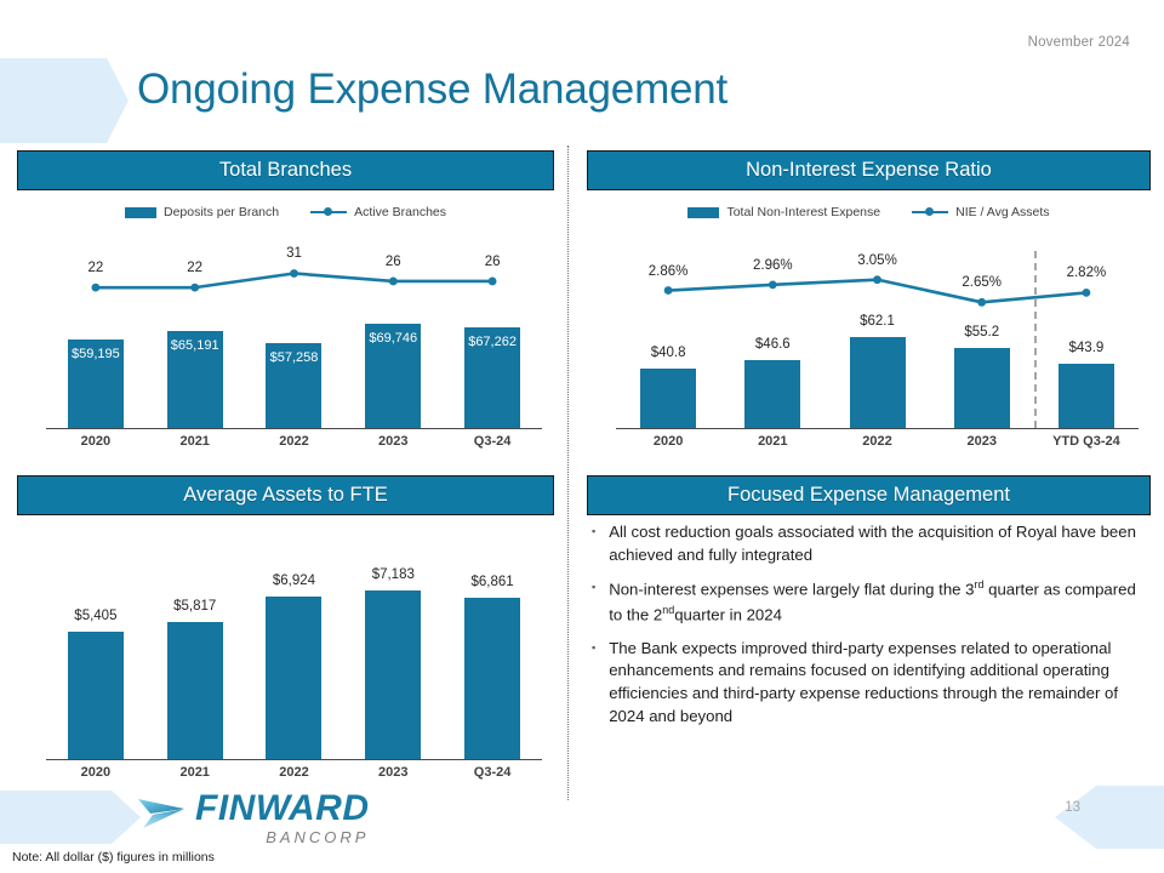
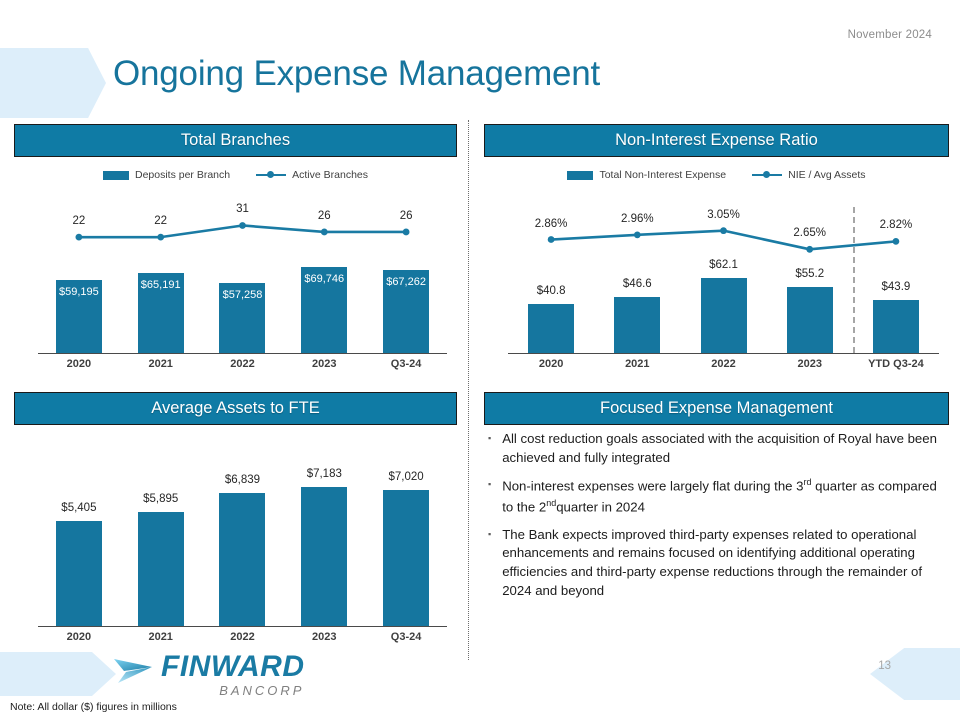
Average Assets to FTE/2021: $5,817 -> $5,895
Average Assets to FTE/2022: $6,924 -> $6,839
Average Assets to FTE/Q3-24: $6,861 -> $7,020
